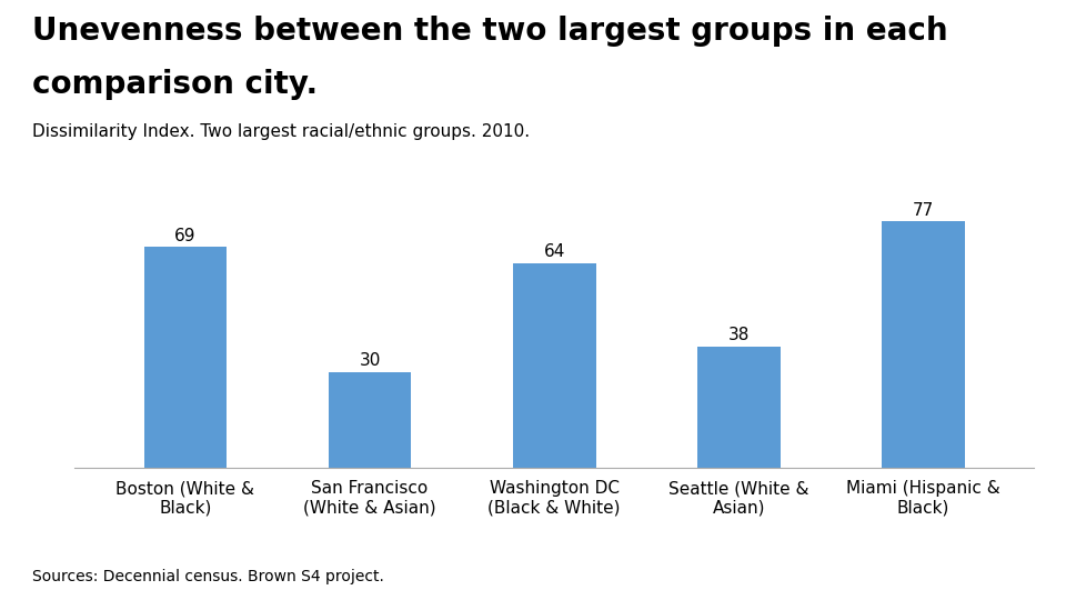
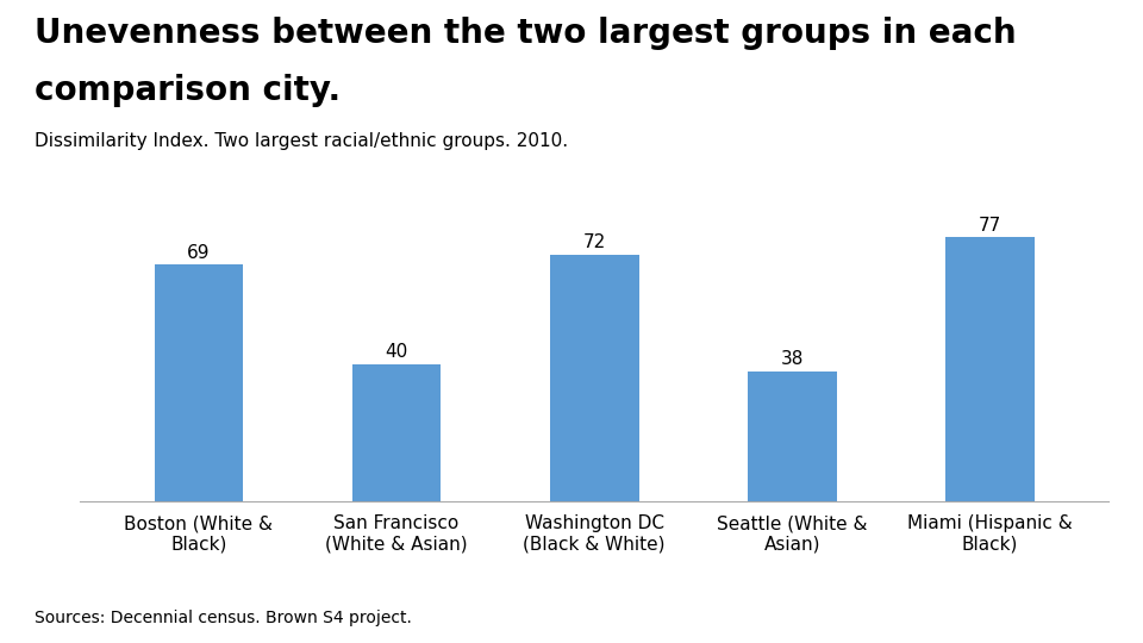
San Francisco (White & Asian): 30 -> 40
Washington DC (Black & White): 64 -> 72
